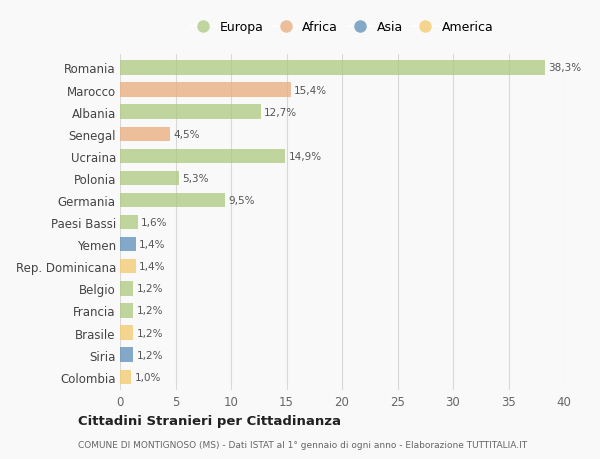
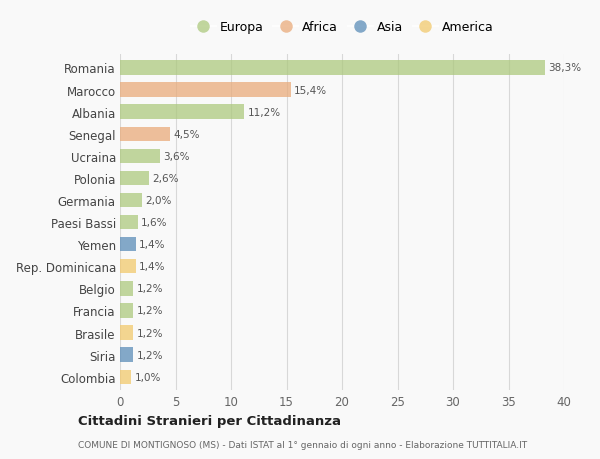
Albania: 12,7% -> 11,2%
Ucraina: 14,9% -> 3,6%
Polonia: 5,3% -> 2,6%
Germania: 9,5% -> 2,0%
